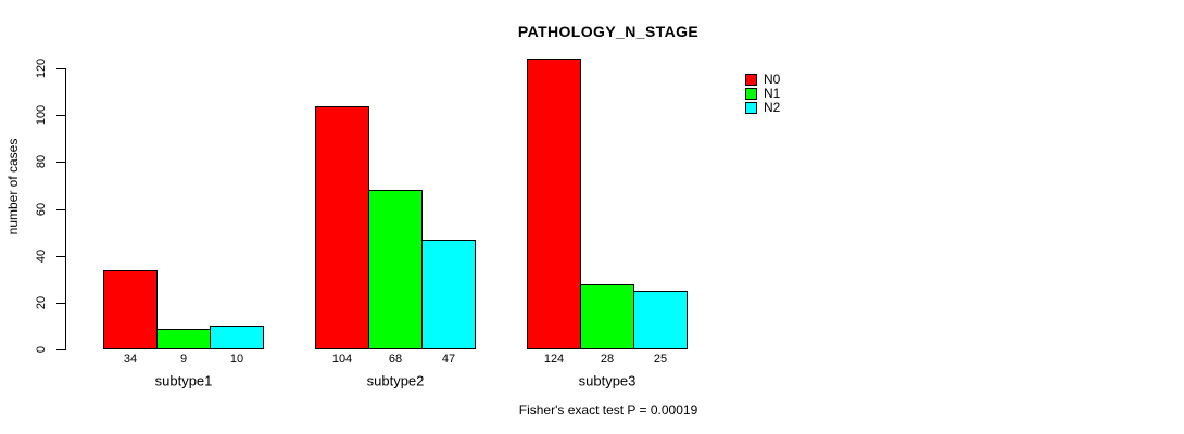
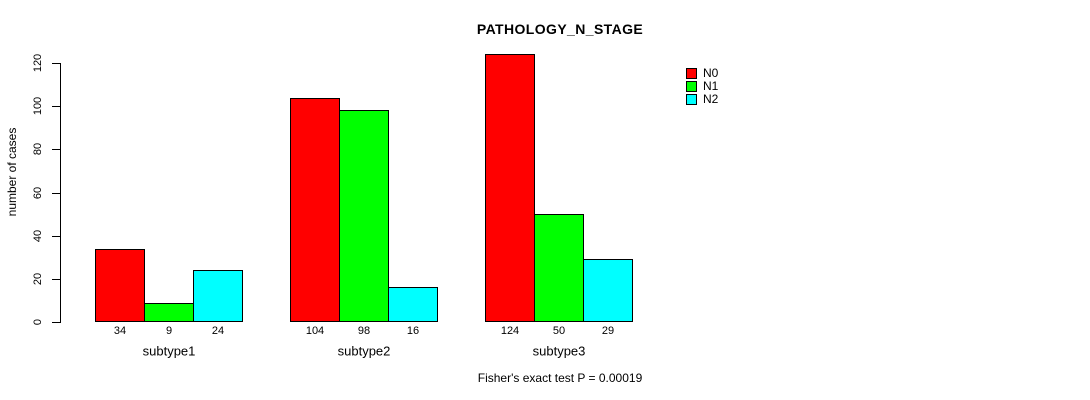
N2/subtype1: 10 -> 24
N1/subtype2: 68 -> 98
N2/subtype2: 47 -> 16
N1/subtype3: 28 -> 50
N2/subtype3: 25 -> 29
